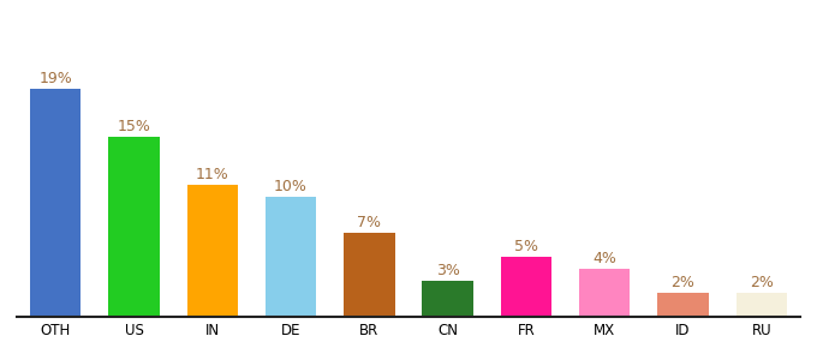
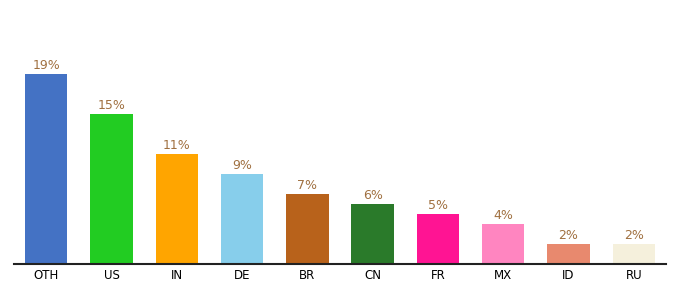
DE: 10% -> 9%
CN: 3% -> 6%
